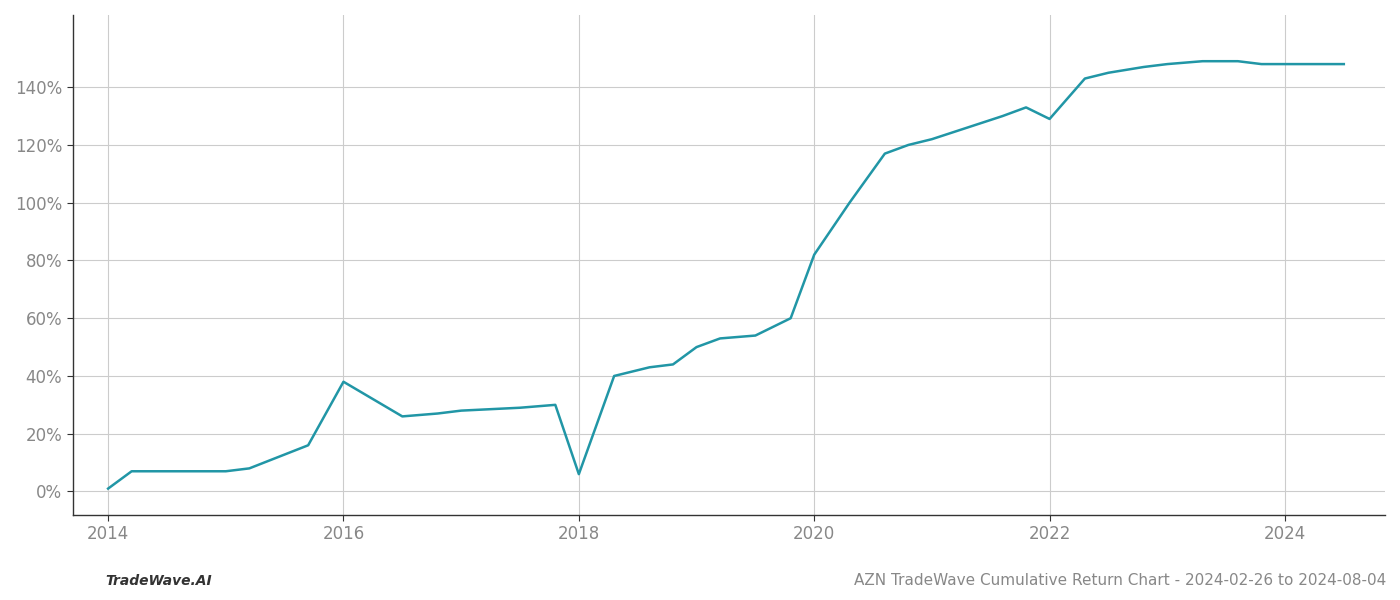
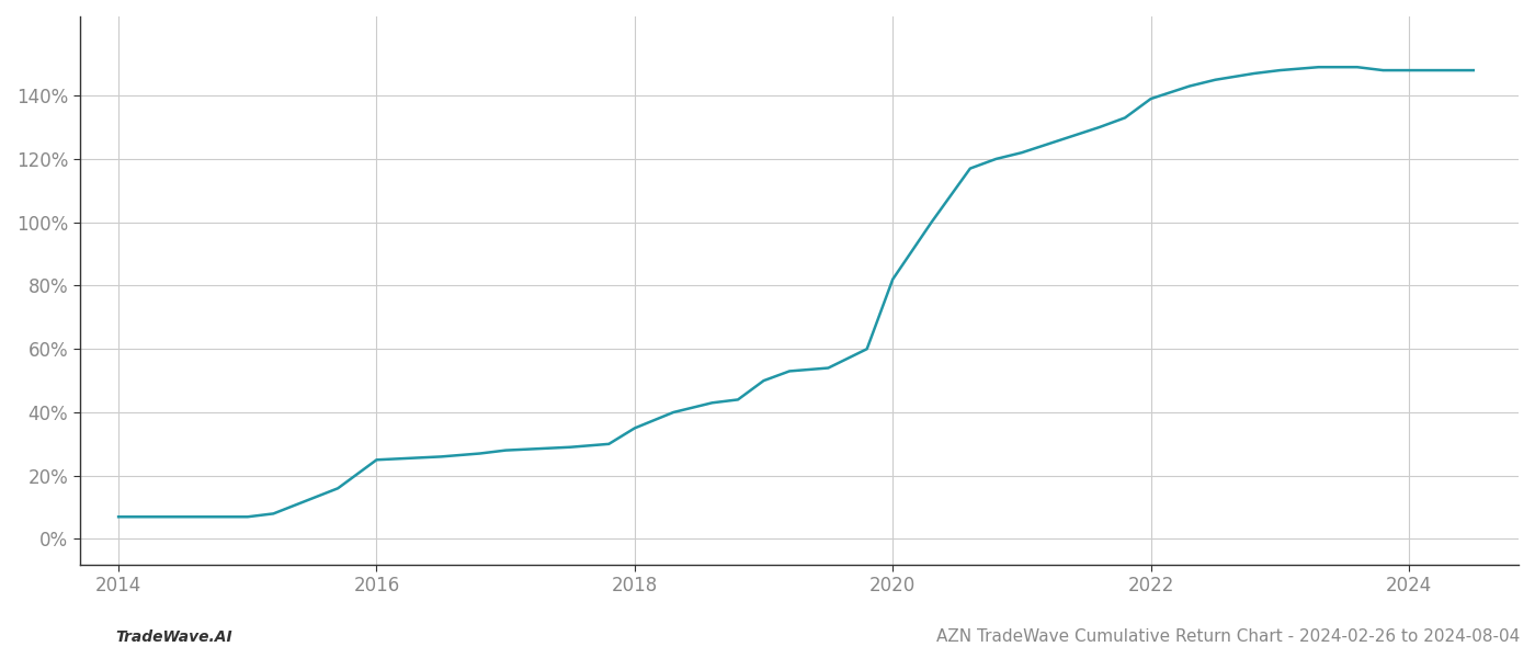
2014: 1% -> 7%
2016: 38% -> 25%
2018: 6% -> 35%
2022: 129% -> 139%
